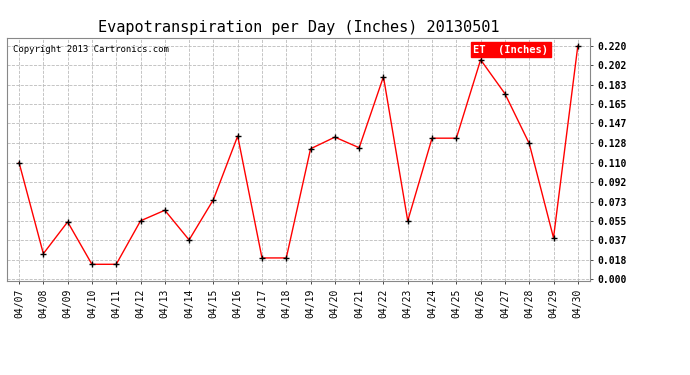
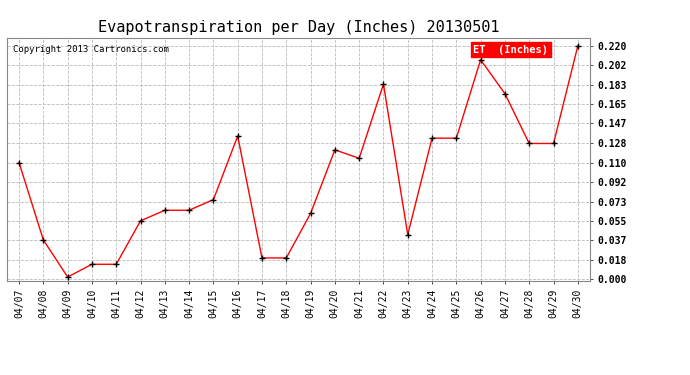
04/08: 0.024 -> 0.037
04/09: 0.054 -> 0.002
04/14: 0.037 -> 0.065
04/19: 0.123 -> 0.062
04/20: 0.134 -> 0.122
04/21: 0.124 -> 0.114
04/22: 0.191 -> 0.184
04/23: 0.055 -> 0.042
04/29: 0.039 -> 0.128
